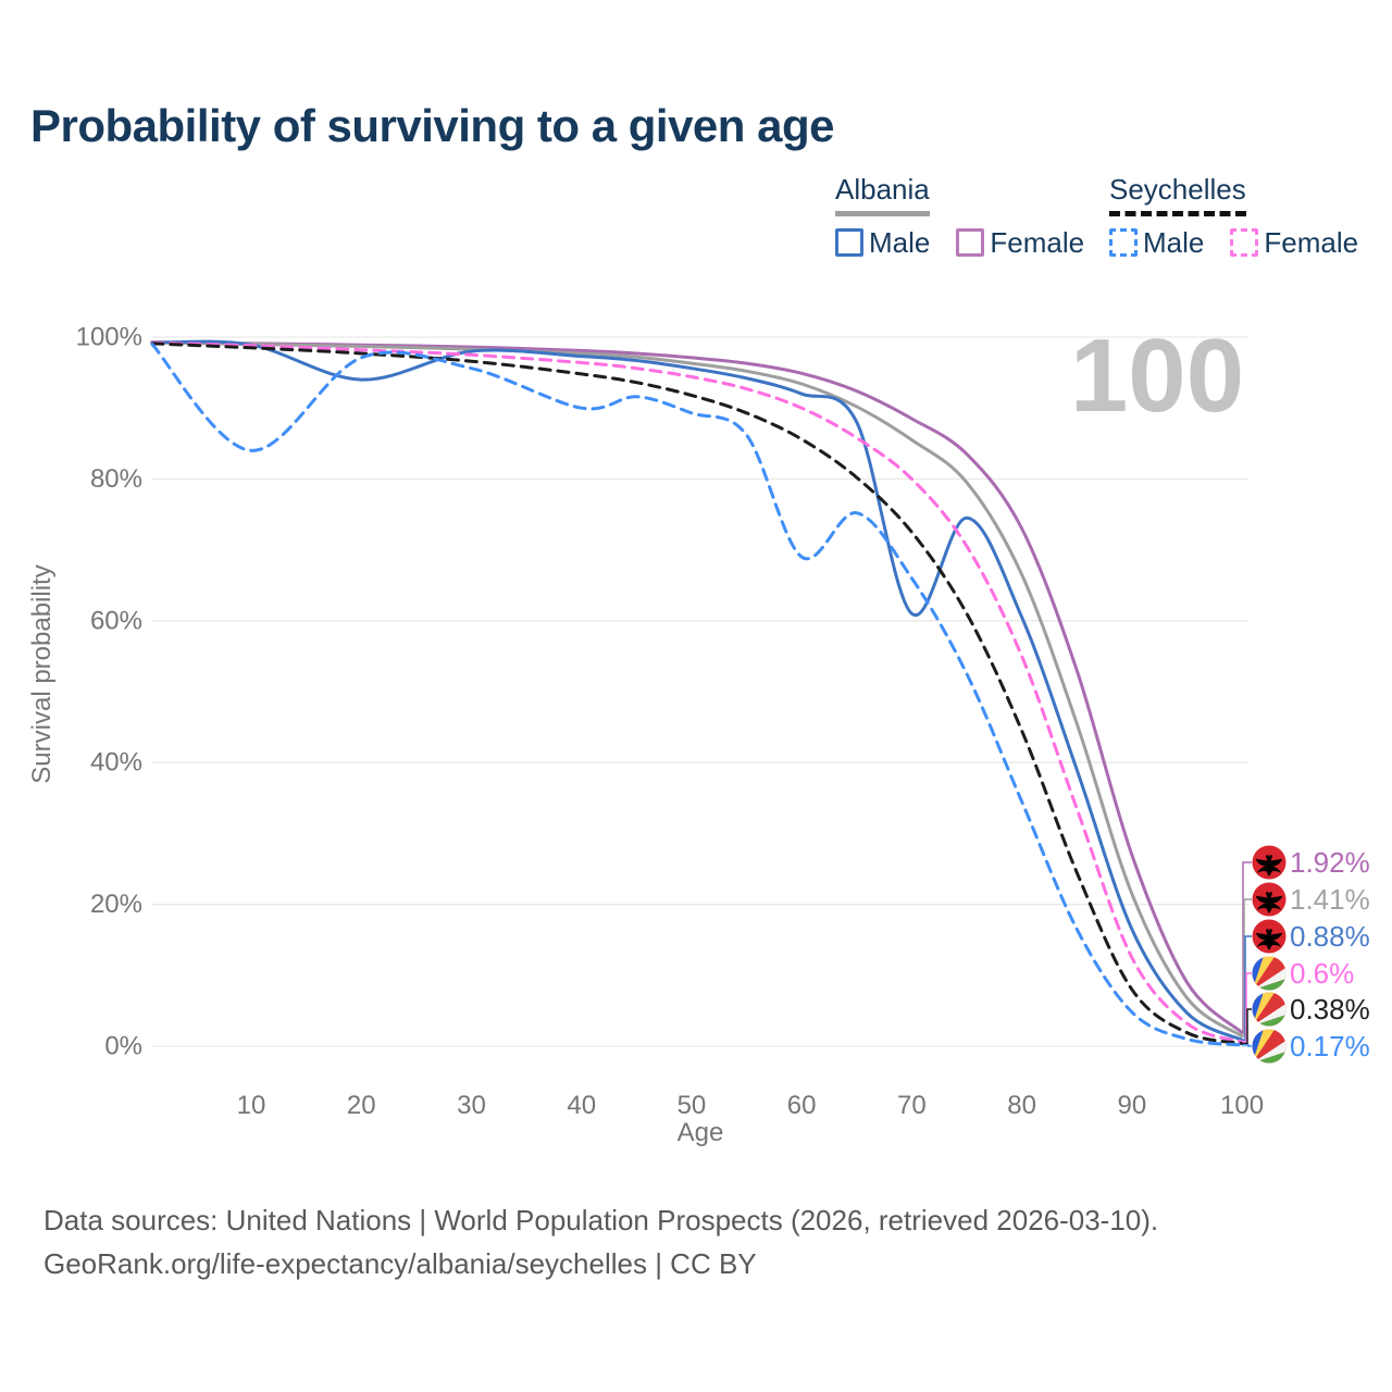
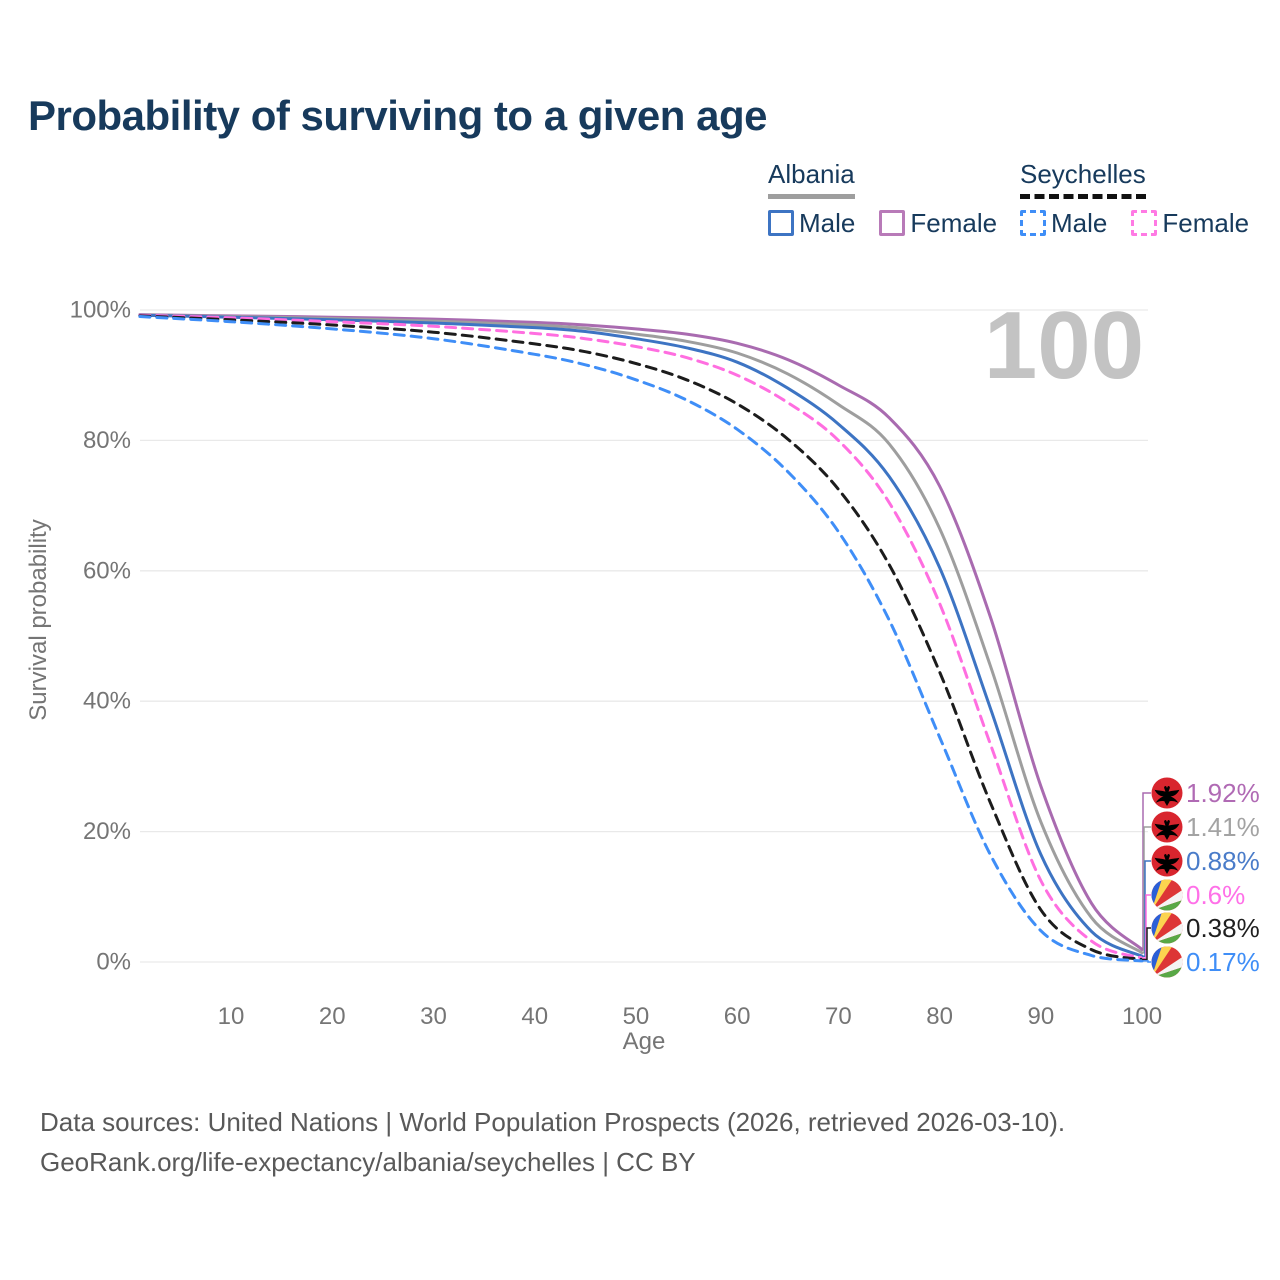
Seychelles Male/10: 84% -> 98%
Albania Male/20: 94% -> 98%
Seychelles Male/40: 90% -> 93%
Seychelles Male/60: 69% -> 82%
Albania Male/70: 61% -> 82%
